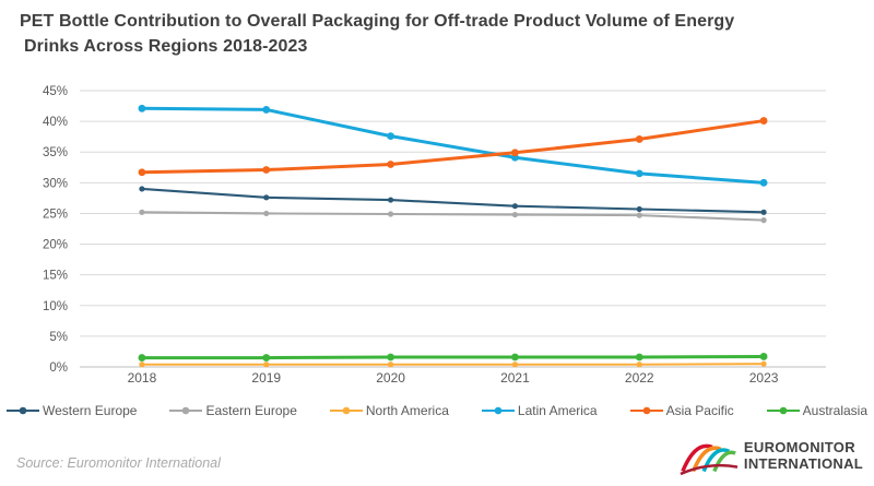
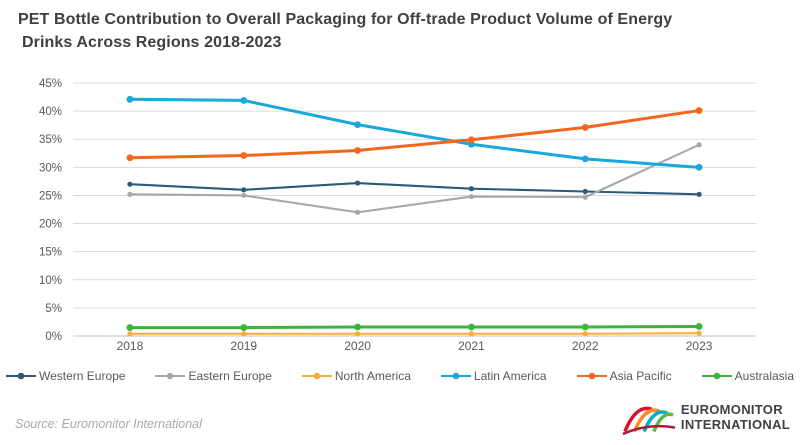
Western Europe/2018: 29% -> 27%
Western Europe/2019: 28% -> 26%
Eastern Europe/2020: 25% -> 22%
Eastern Europe/2023: 24% -> 34%
